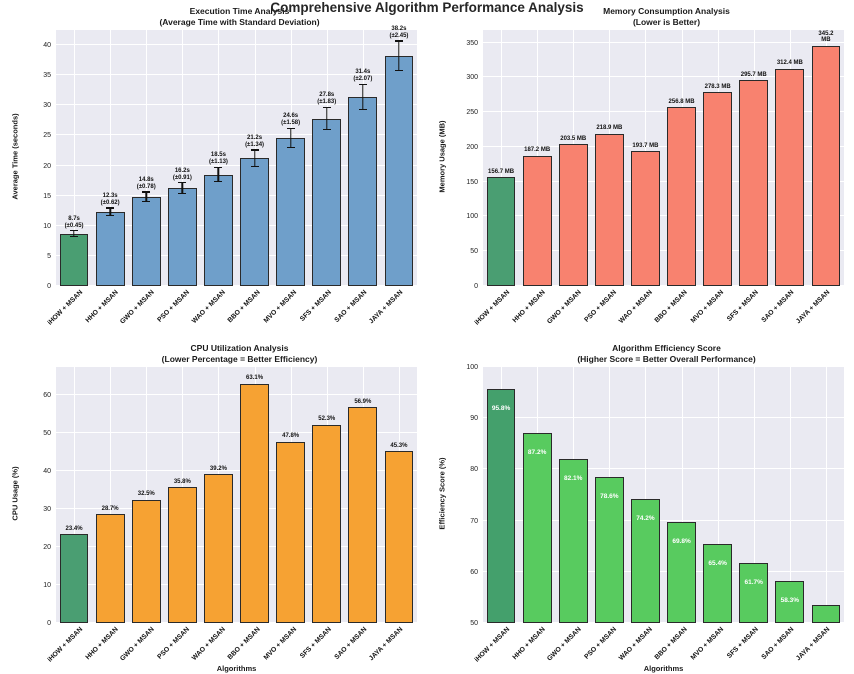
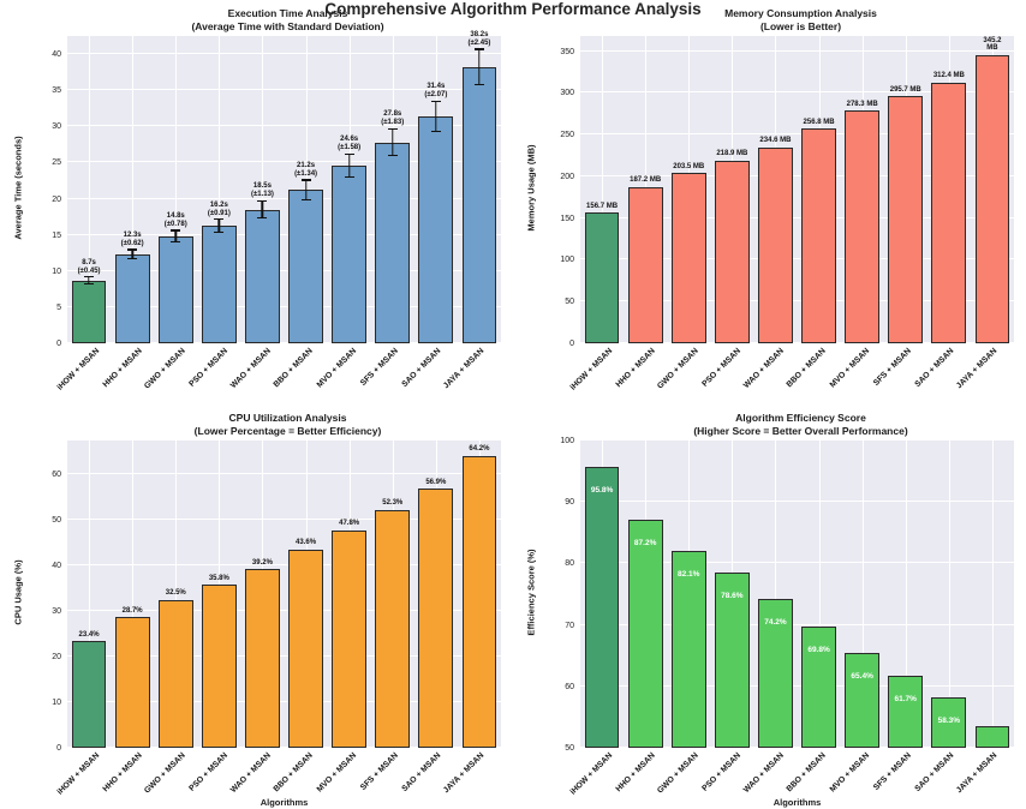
Memory Consumption Analysis/WAO + MSAN: 193.7 -> 234.6
CPU Utilization Analysis/BBO + MSAN: 63.1% -> 43.6%
CPU Utilization Analysis/JAYA + MSAN: 45.3% -> 64.2%
